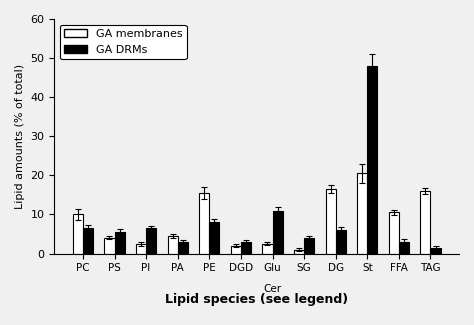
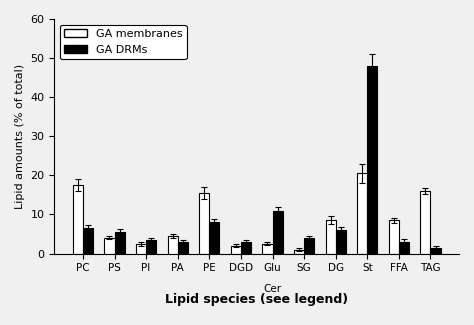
GA membranes/PC: 10.0 -> 17.5
GA DRMs/PI: 6.5 -> 3.5
GA membranes/DG: 16.5 -> 8.5
GA membranes/FFA: 10.5 -> 8.5
